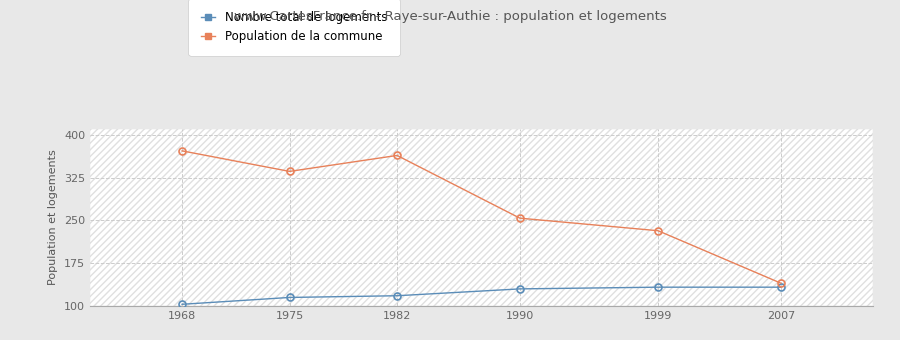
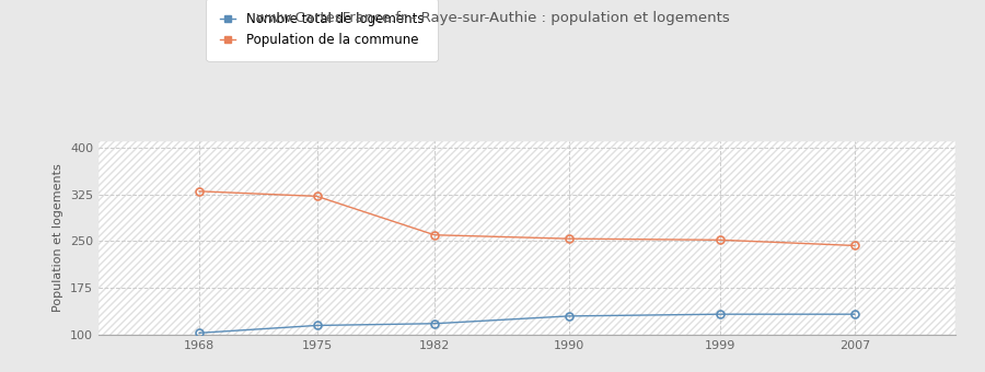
Population de la commune/1968: 372 -> 330
Population de la commune/1975: 336 -> 322
Population de la commune/1982: 364 -> 260
Population de la commune/1999: 232 -> 252
Population de la commune/2007: 140 -> 243
